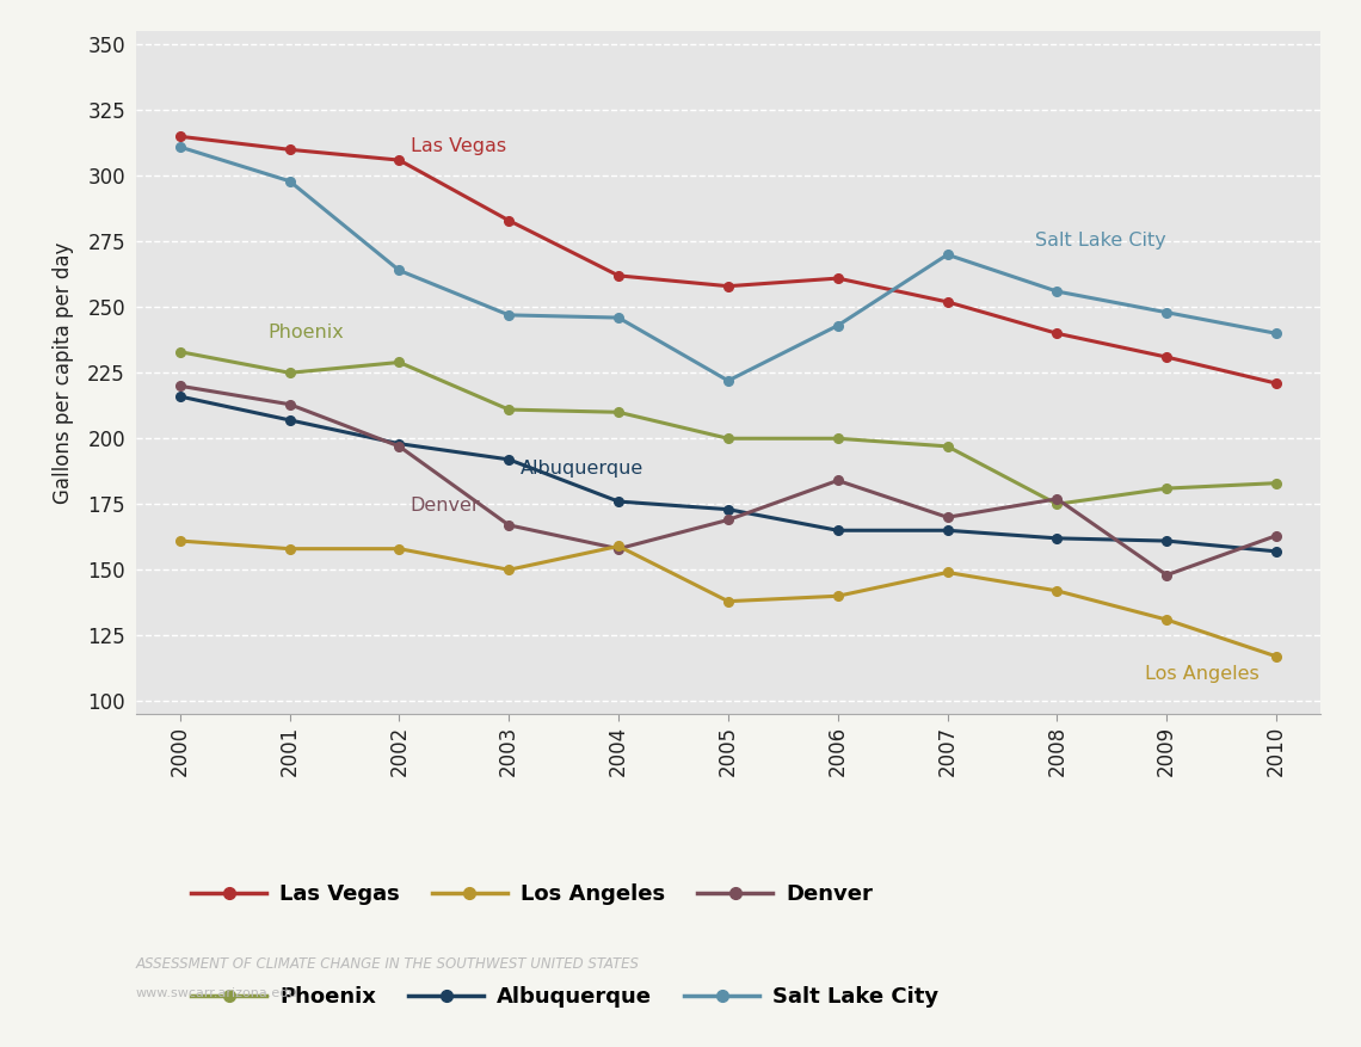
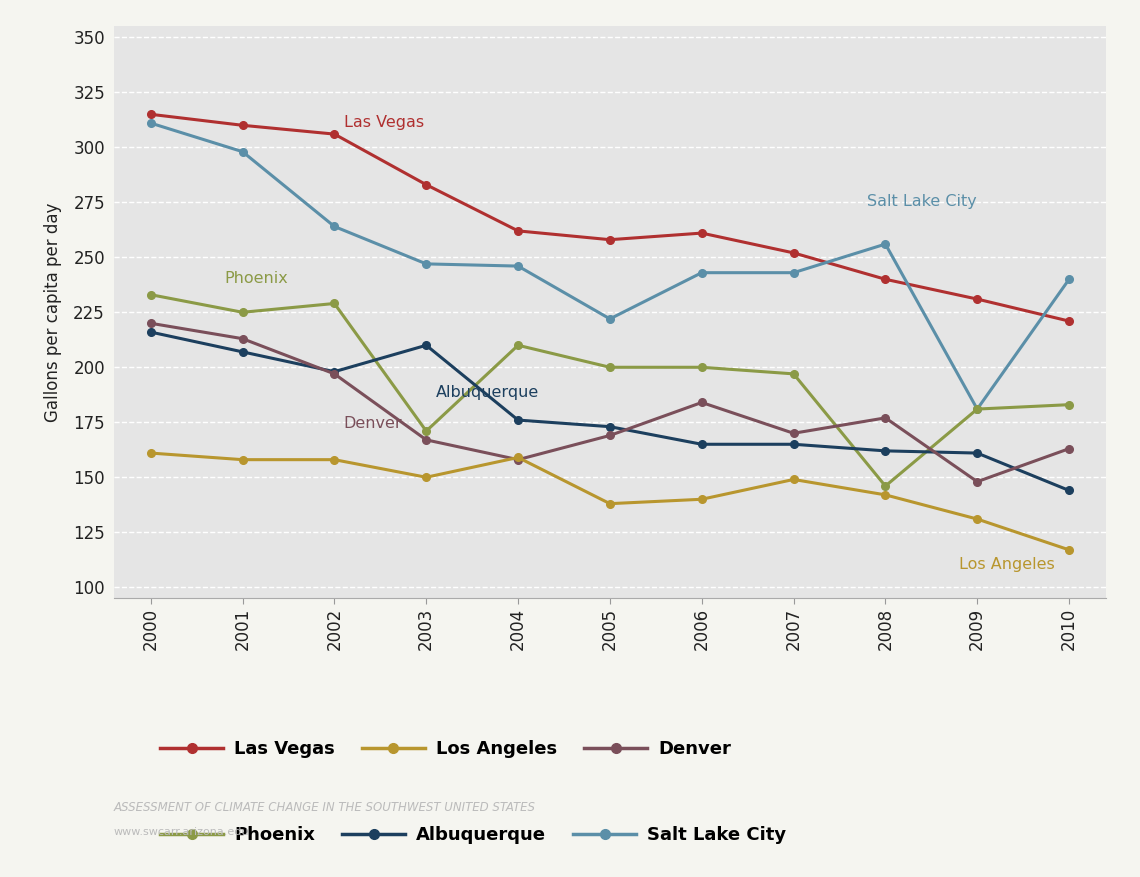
Phoenix/2003: 211 -> 171
Albuquerque/2003: 192 -> 210
Salt Lake City/2007: 270 -> 243
Phoenix/2008: 175 -> 146
Salt Lake City/2009: 248 -> 181
Albuquerque/2010: 157 -> 144
